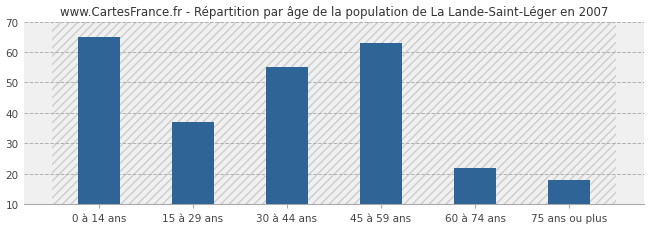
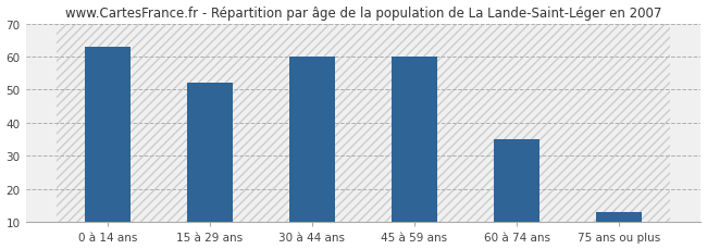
0 à 14 ans: 65 -> 63
15 à 29 ans: 37 -> 52
30 à 44 ans: 55 -> 60
45 à 59 ans: 63 -> 60
60 à 74 ans: 22 -> 35
75 ans ou plus: 18 -> 13
